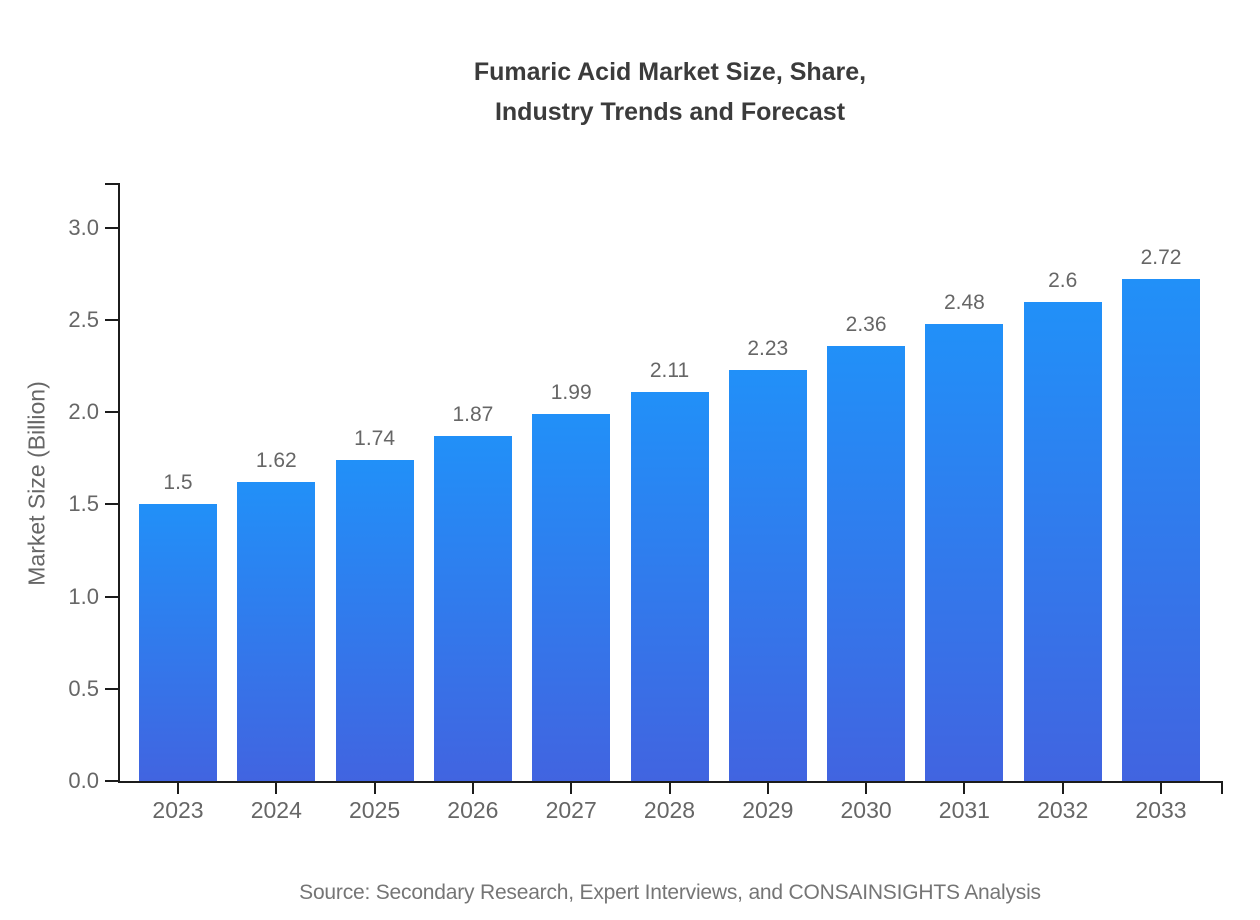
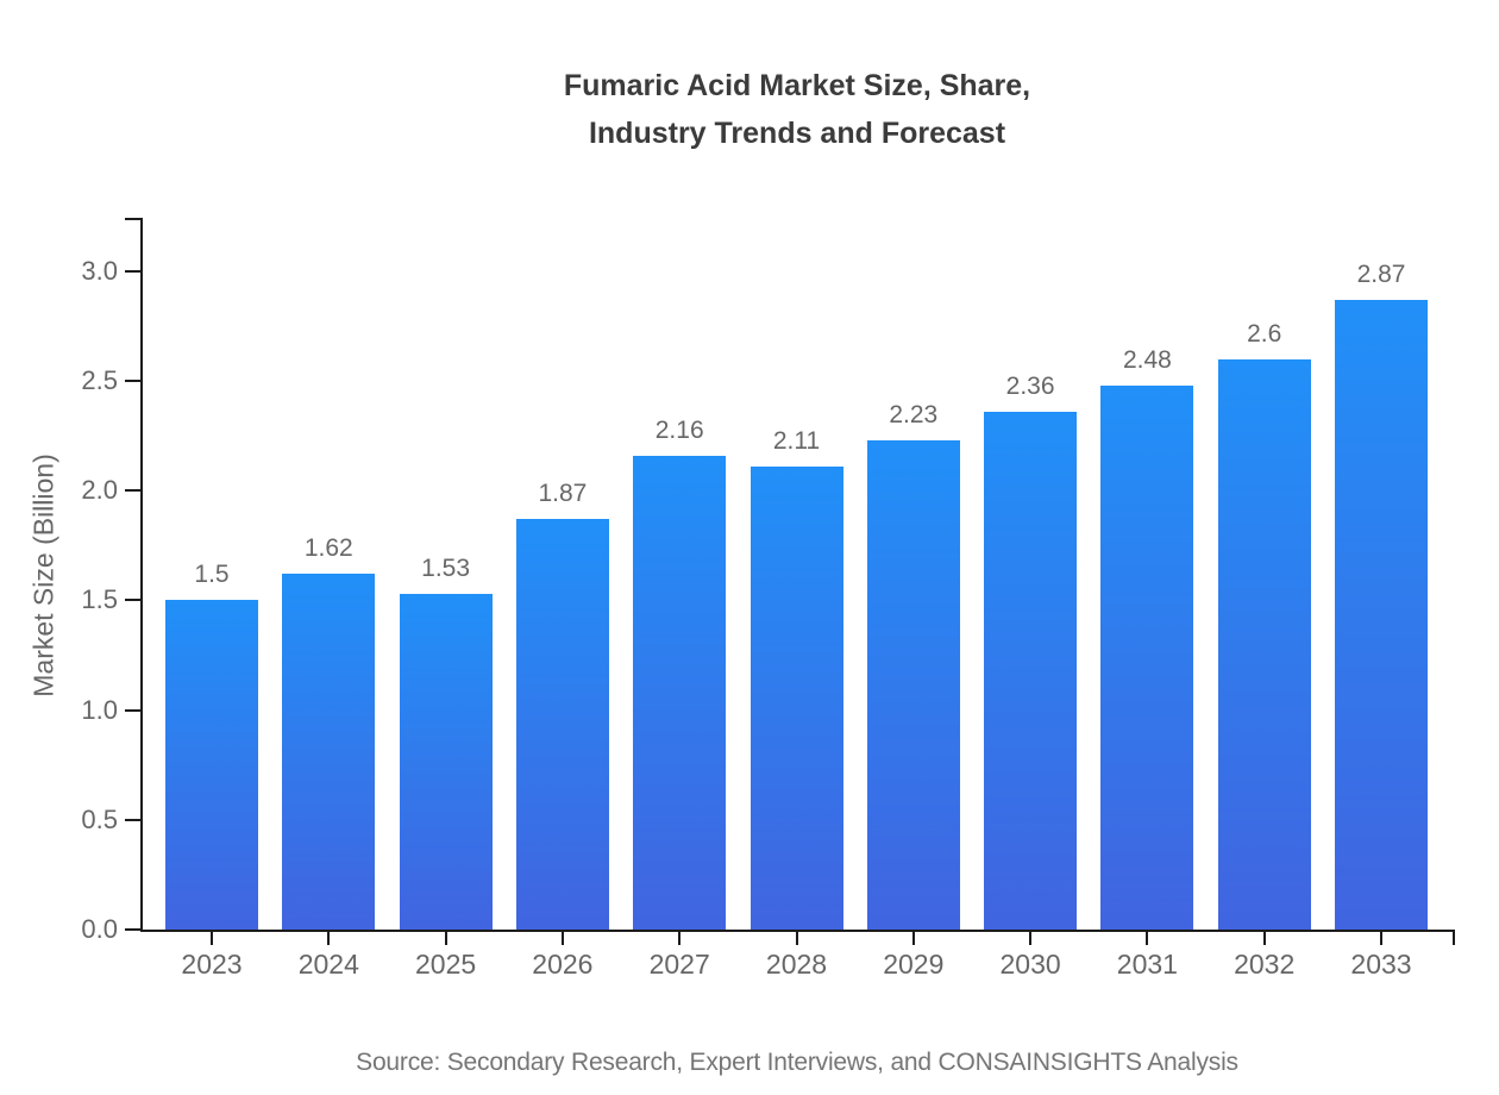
2025: 1.74 -> 1.53
2027: 1.99 -> 2.16
2033: 2.72 -> 2.87
